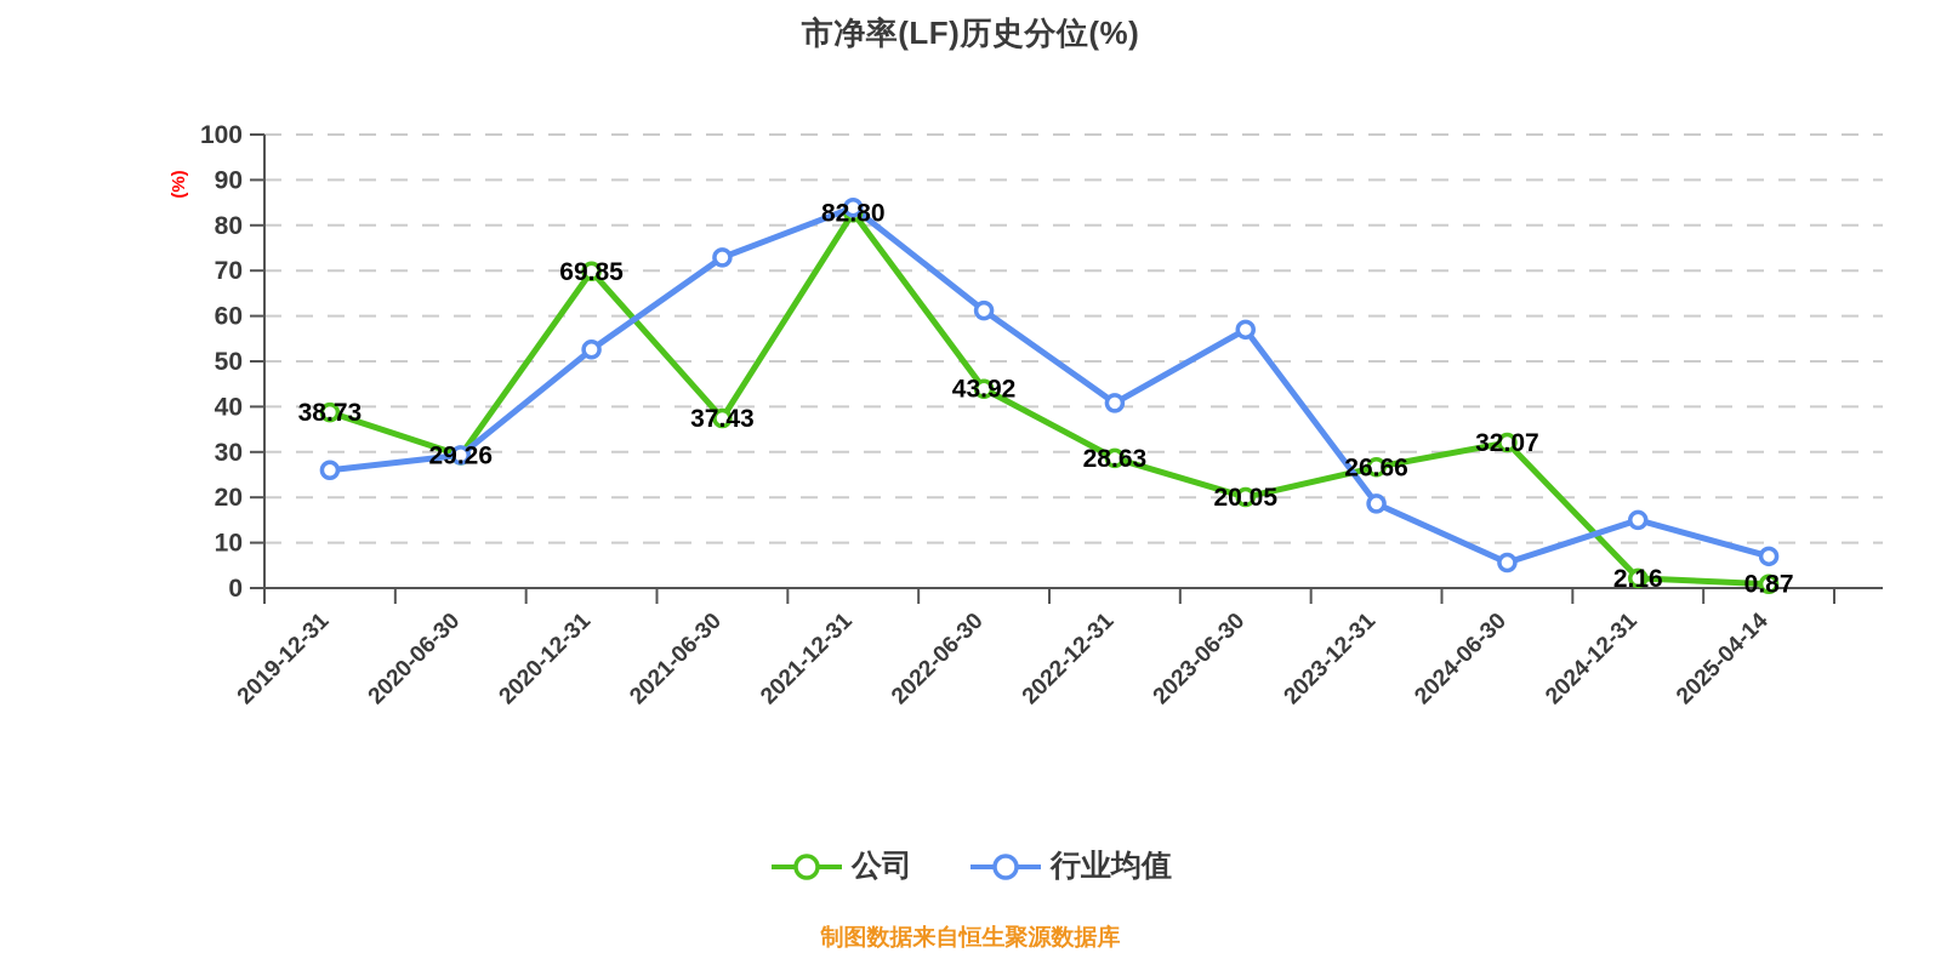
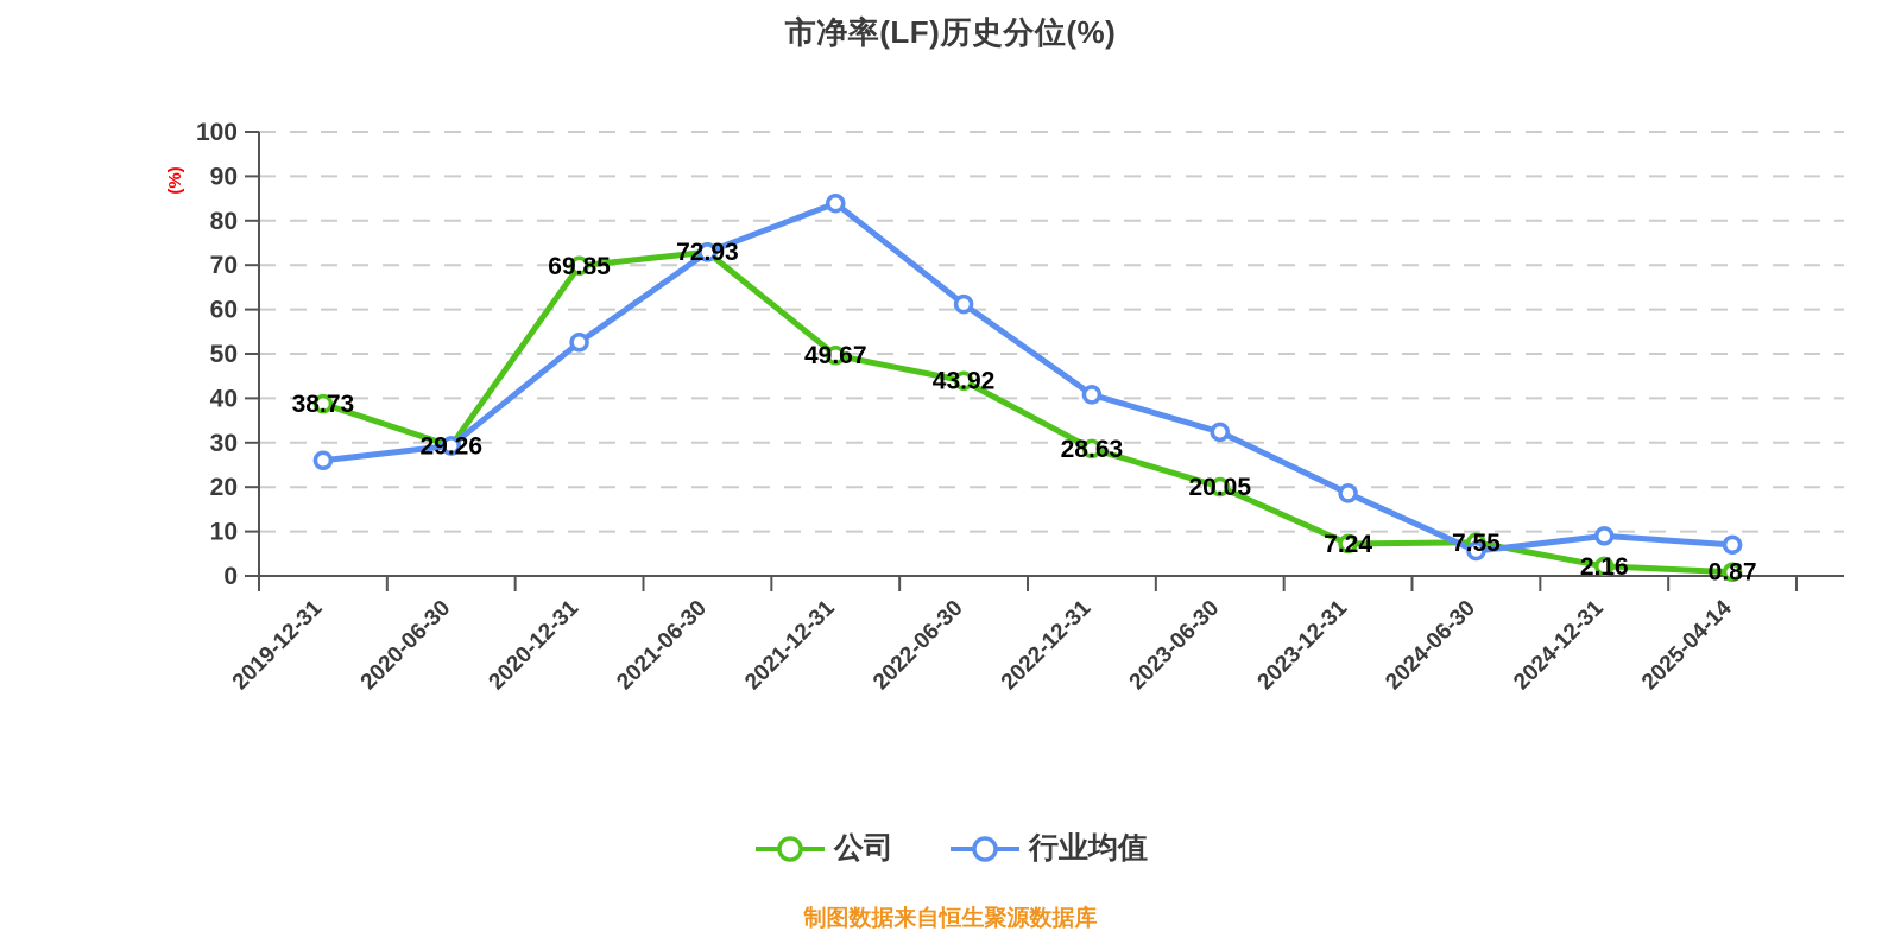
公司/2021-06-30: 37.43 -> 72.93
公司/2021-12-31: 82.80 -> 49.67
行业均值/2023-06-30: 57 -> 32
公司/2023-12-31: 26.66 -> 7.24
公司/2024-06-30: 32.07 -> 7.55
行业均值/2024-12-31: 15 -> 9
